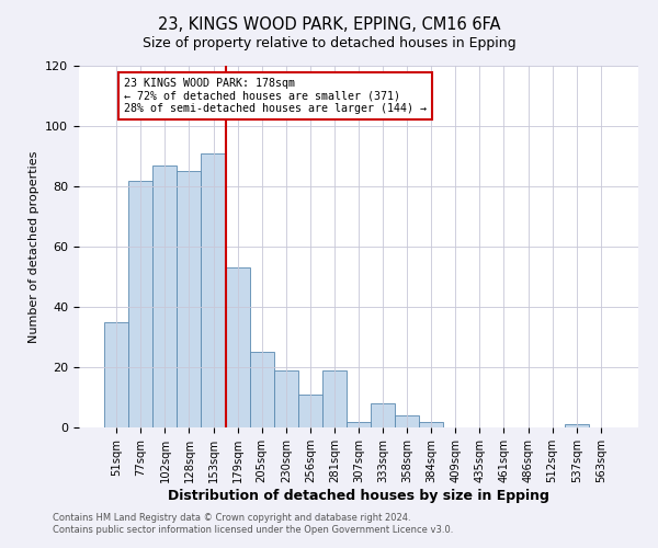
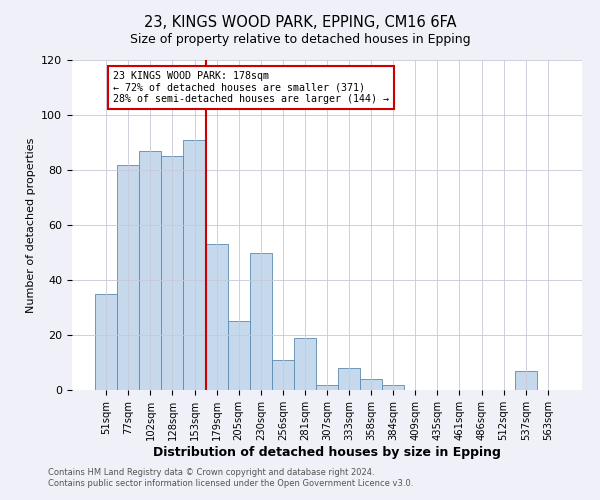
230sqm: 19 -> 50
537sqm: 1 -> 7
